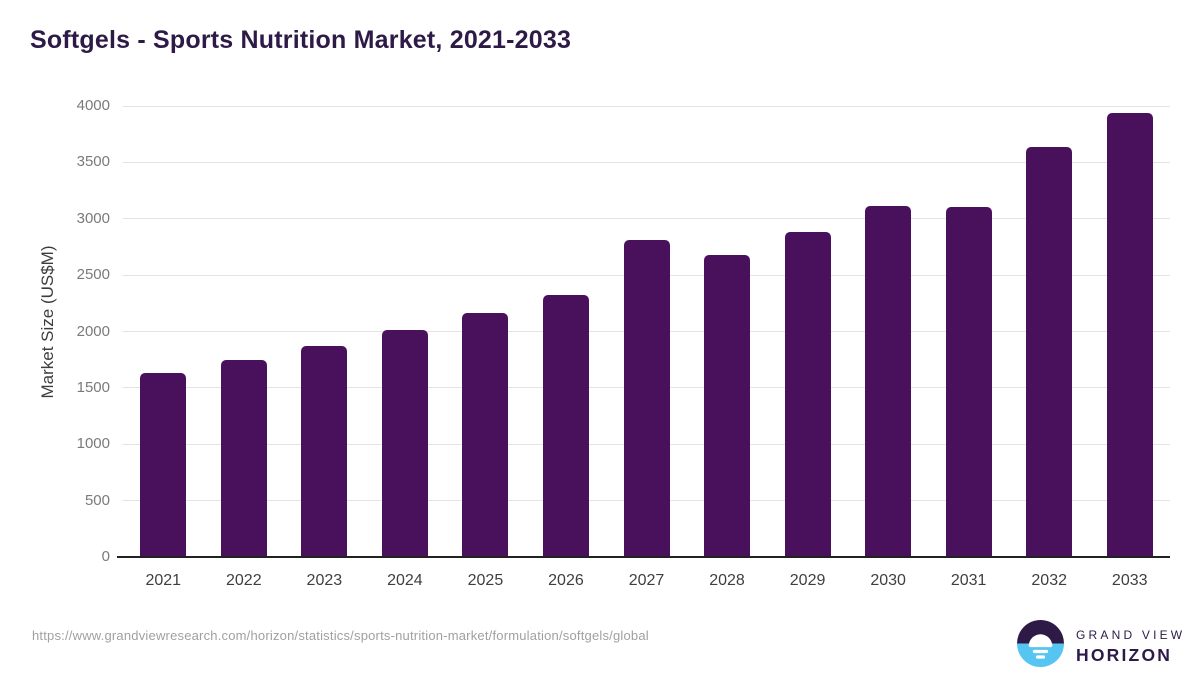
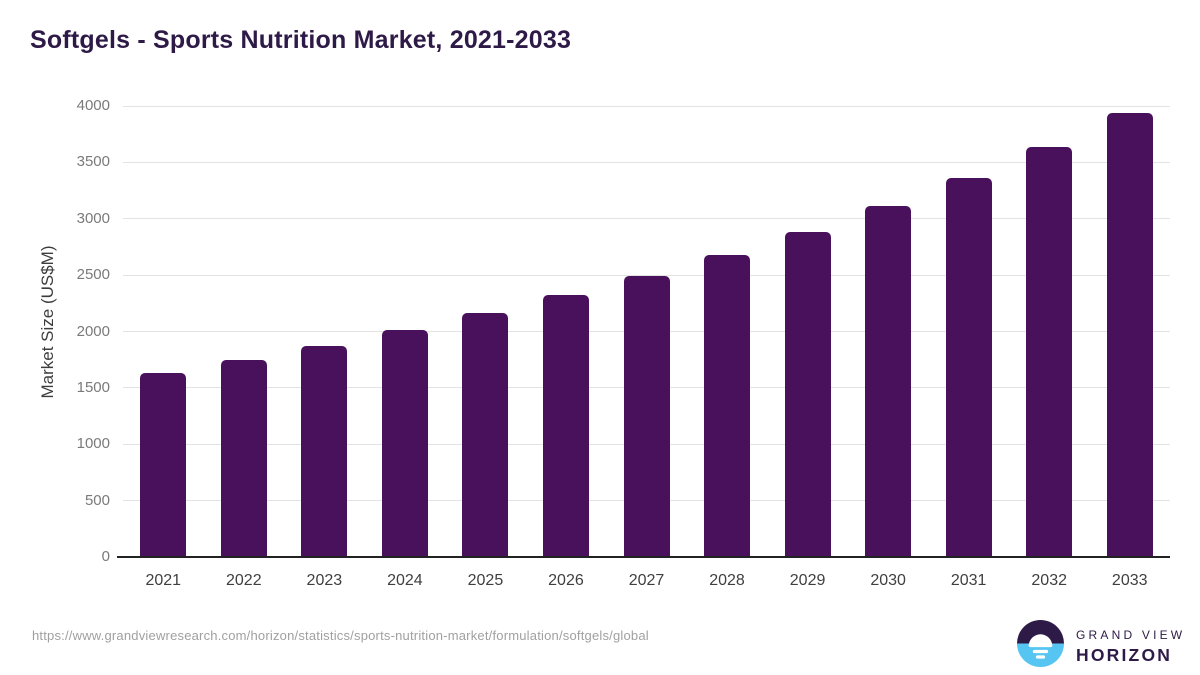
2027: 2810 -> 2490
2031: 3100 -> 3360
